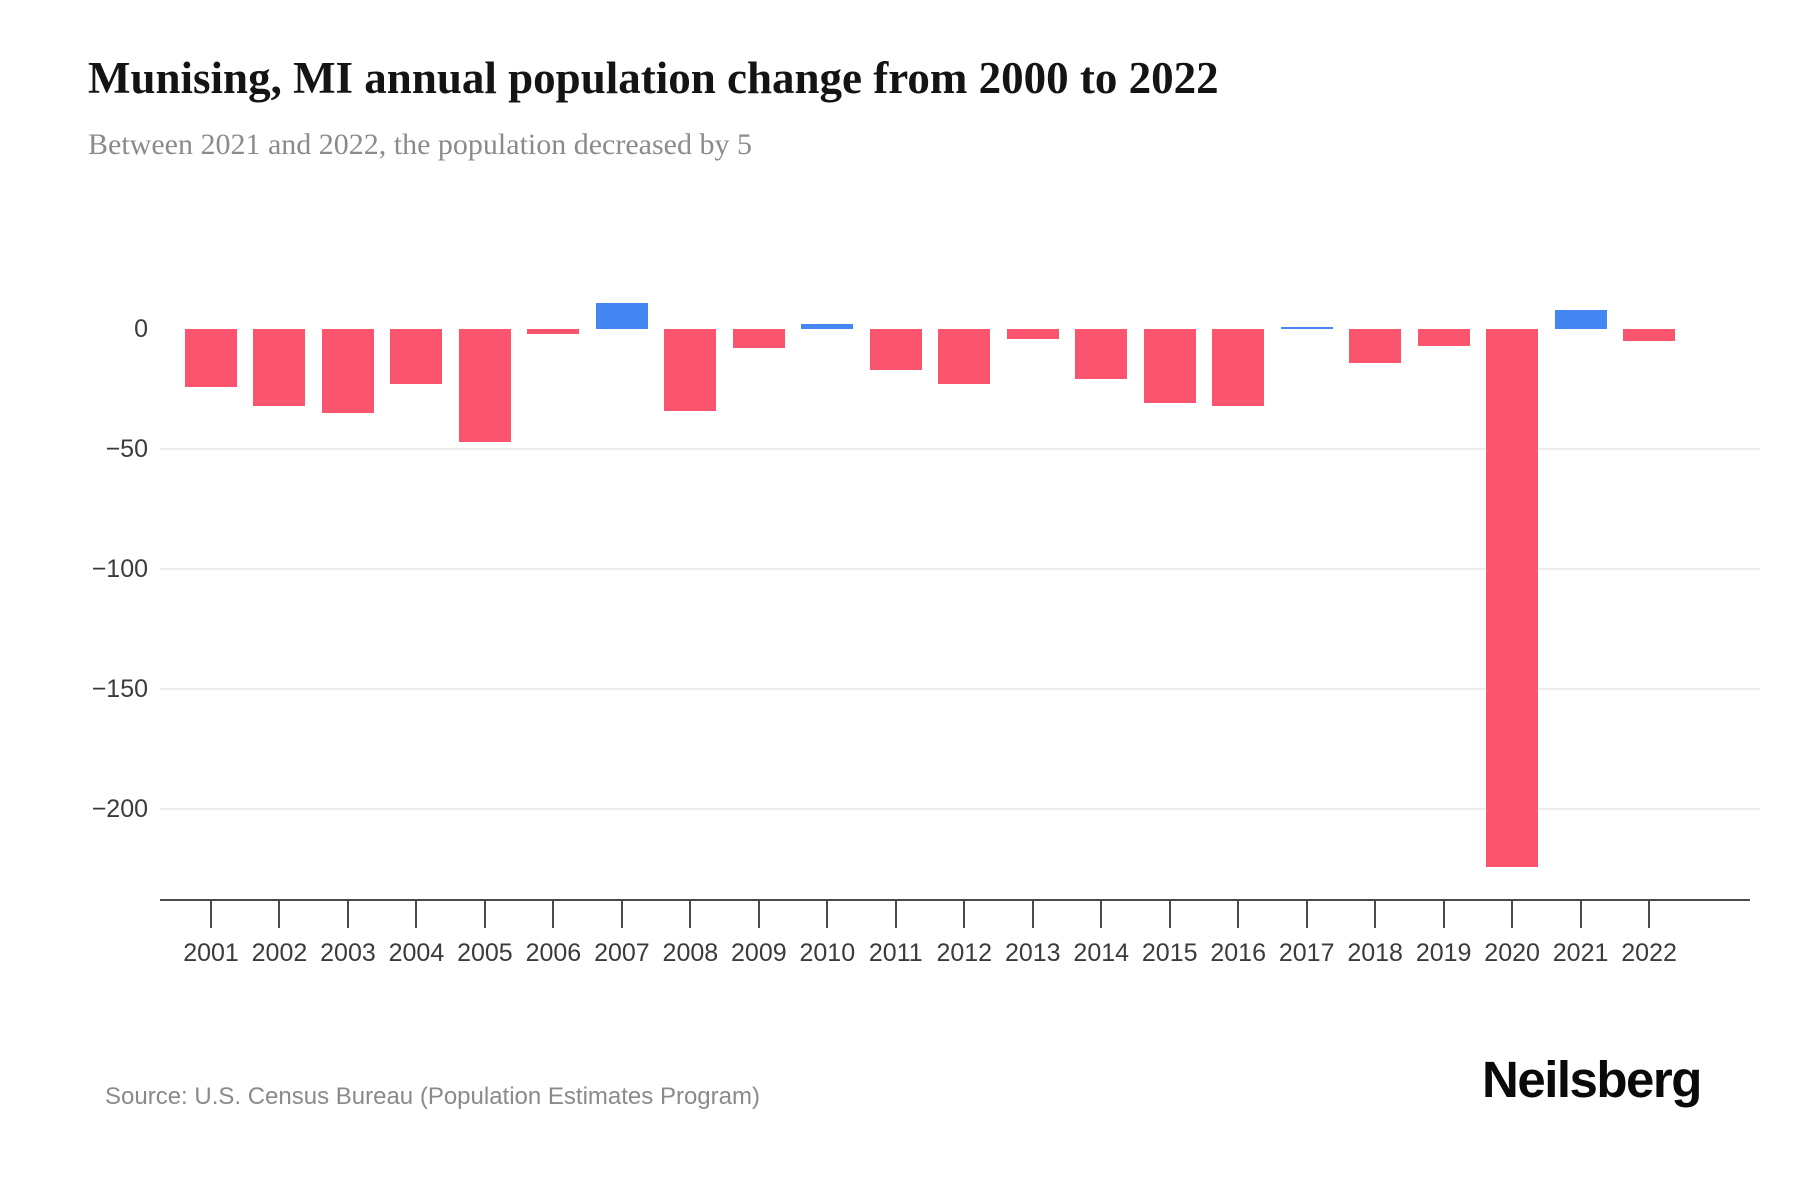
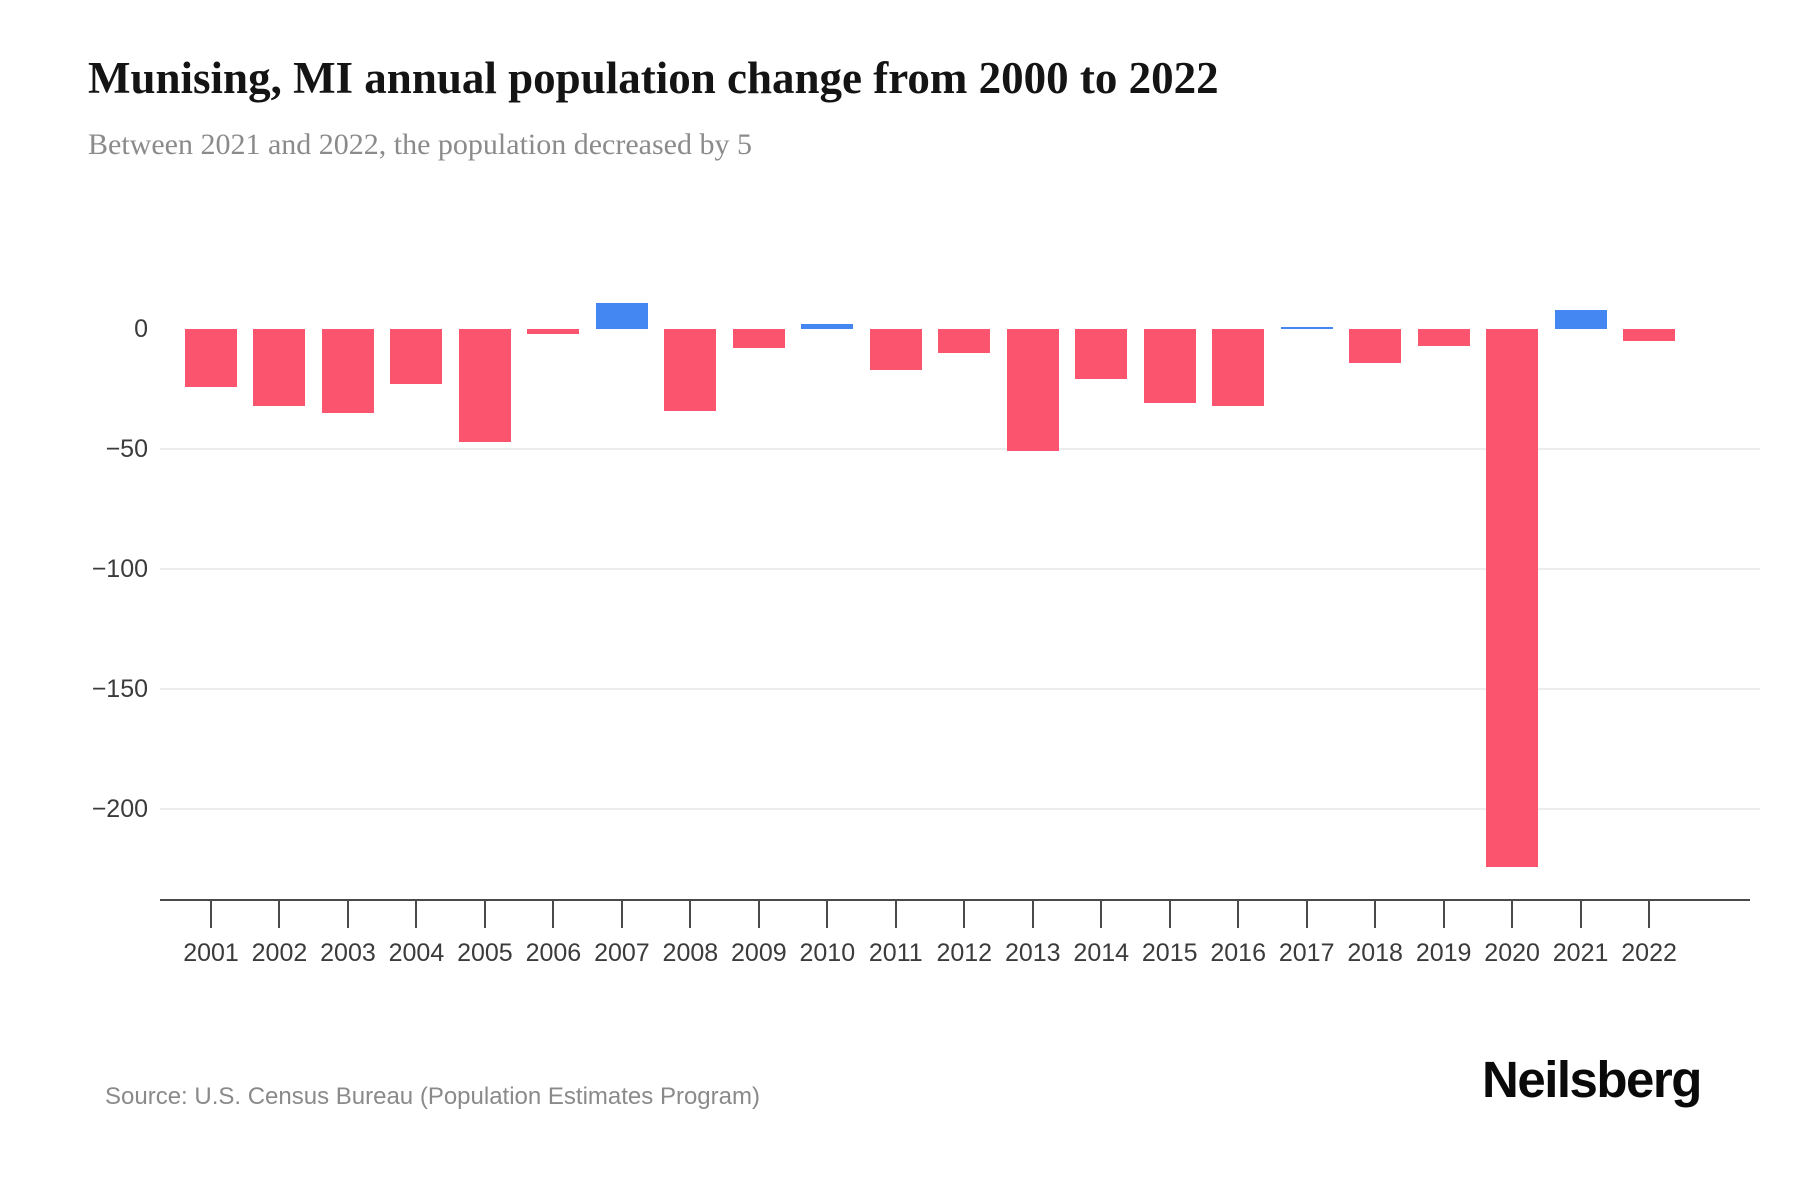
2012: -23 -> -10
2013: -4 -> -51
